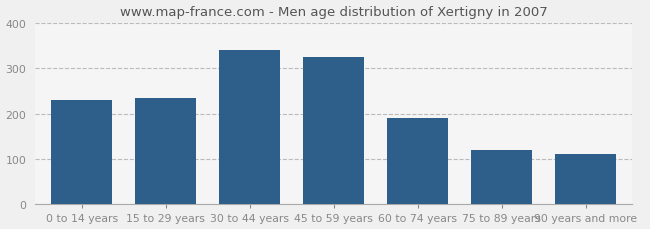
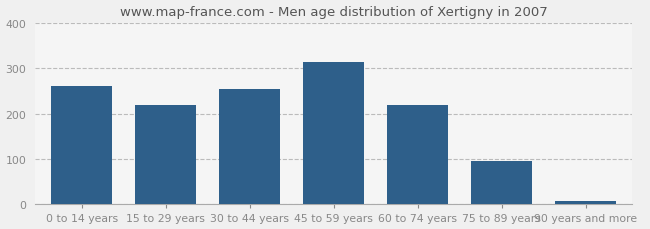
0 to 14 years: 230 -> 262
15 to 29 years: 235 -> 220
30 to 44 years: 340 -> 255
45 to 59 years: 325 -> 313
60 to 74 years: 190 -> 218
75 to 89 years: 120 -> 95
90 years and more: 110 -> 8
